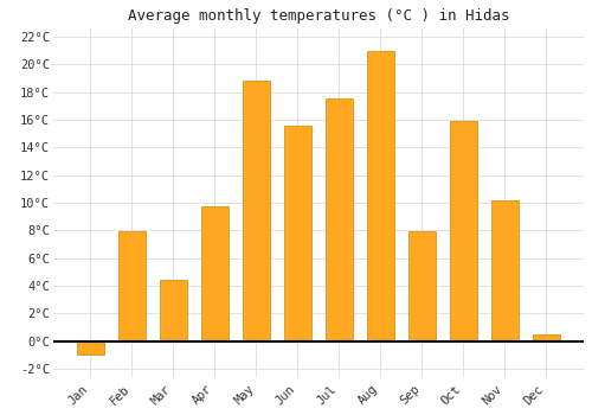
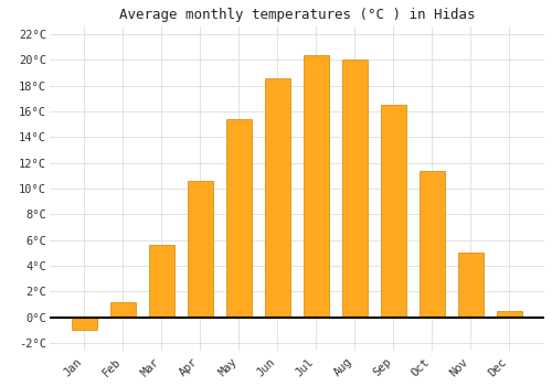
Feb: 7.9°C -> 1.2°C
Mar: 4.4°C -> 5.6°C
Apr: 9.7°C -> 10.6°C
May: 18.8°C -> 15.4°C
Jun: 15.6°C -> 18.6°C
Jul: 17.5°C -> 20.4°C
Aug: 21.0°C -> 20.0°C
Sep: 7.9°C -> 16.5°C
Oct: 15.9°C -> 11.4°C
Nov: 10.2°C -> 5.0°C
